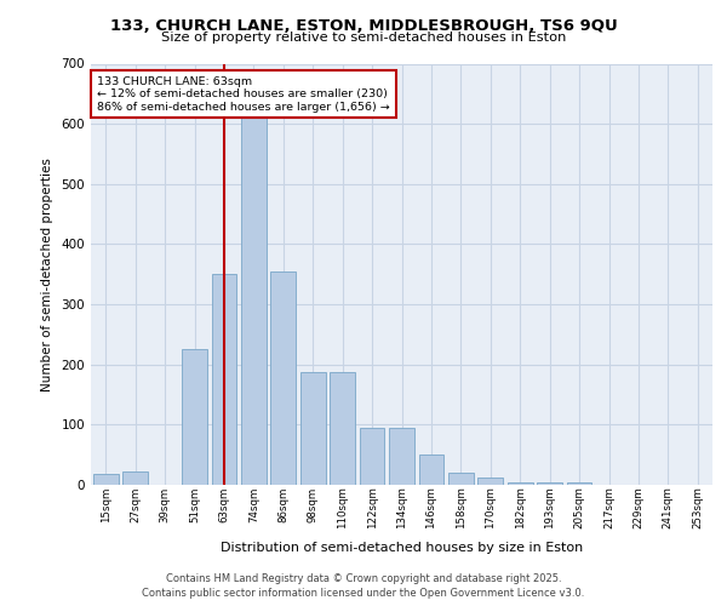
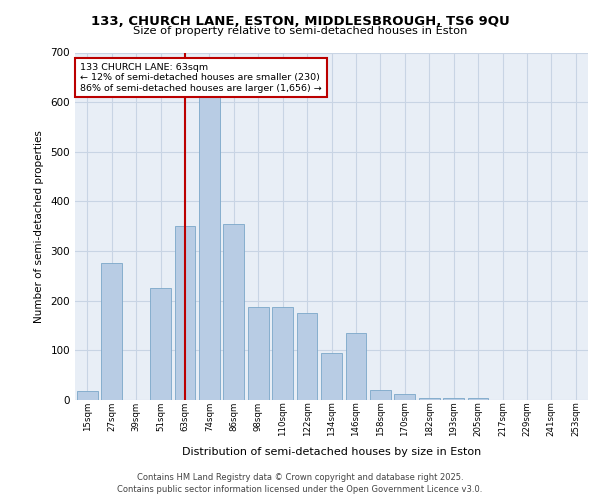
27sqm: 22 -> 275
122sqm: 95 -> 175
146sqm: 50 -> 135
